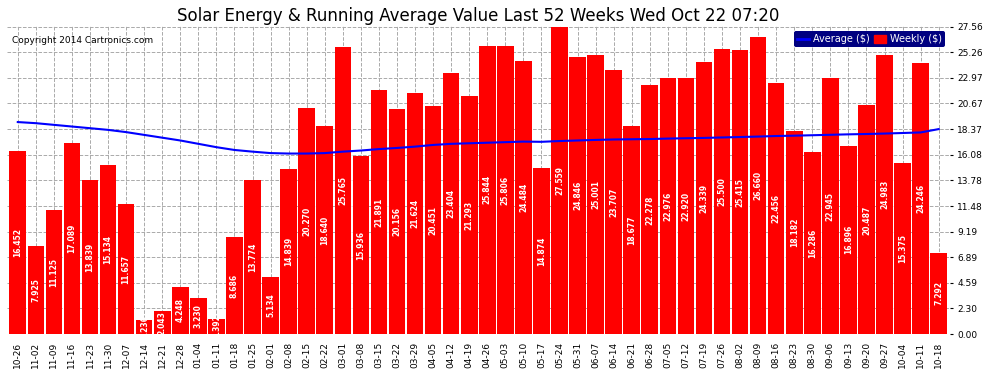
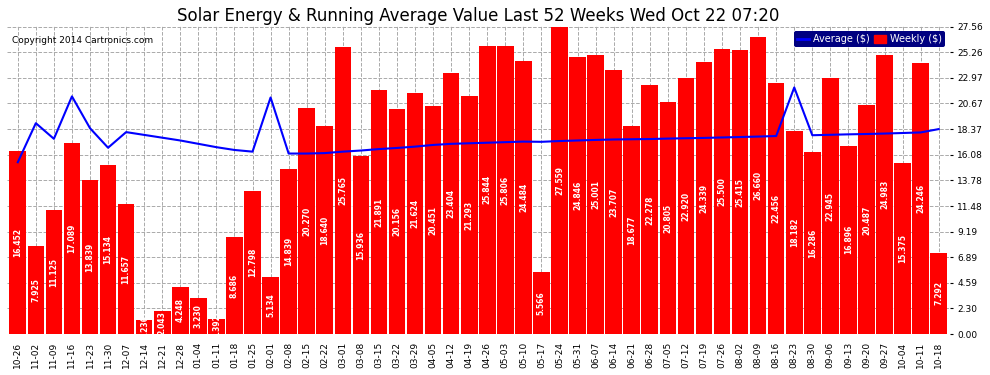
Average ($)/10-26: 19.0 -> 15.4
Average ($)/11-09: 18.8 -> 17.5
Average ($)/11-16: 18.6 -> 21.3
Average ($)/11-30: 18.3 -> 16.7
Weekly ($)/01-25: 13.774 -> 12.798
Average ($)/02-01: 16.2 -> 21.2
Weekly ($)/05-17: 14.874 -> 5.566
Weekly ($)/07-05: 22.976 -> 20.805
Average ($)/08-23: 17.8 -> 22.1
